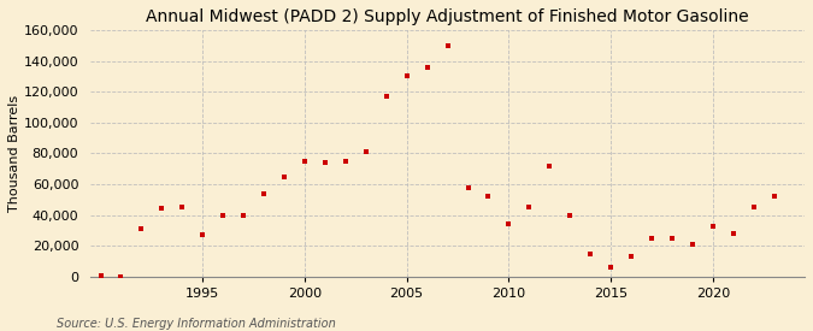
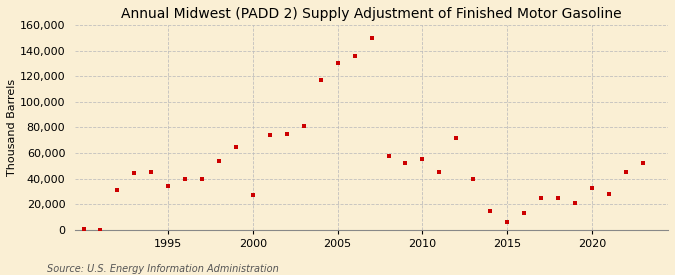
1995: 27,000 -> 34,000
2000: 75,000 -> 27,000
2010: 34,000 -> 55,000
